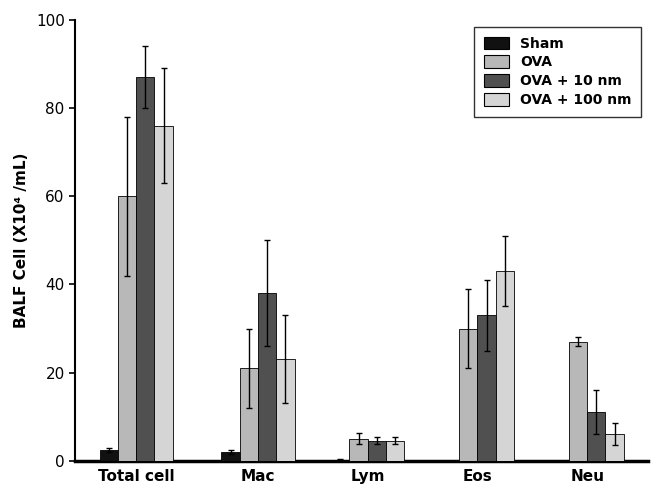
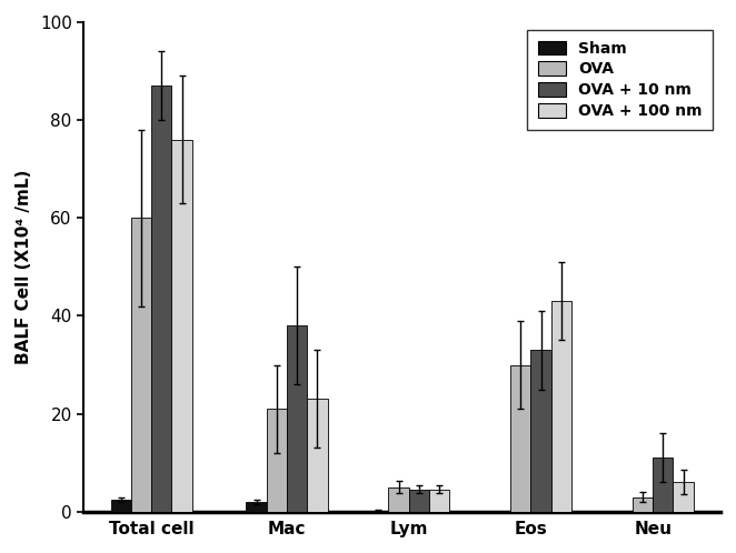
OVA/Neu: 27 -> 3
